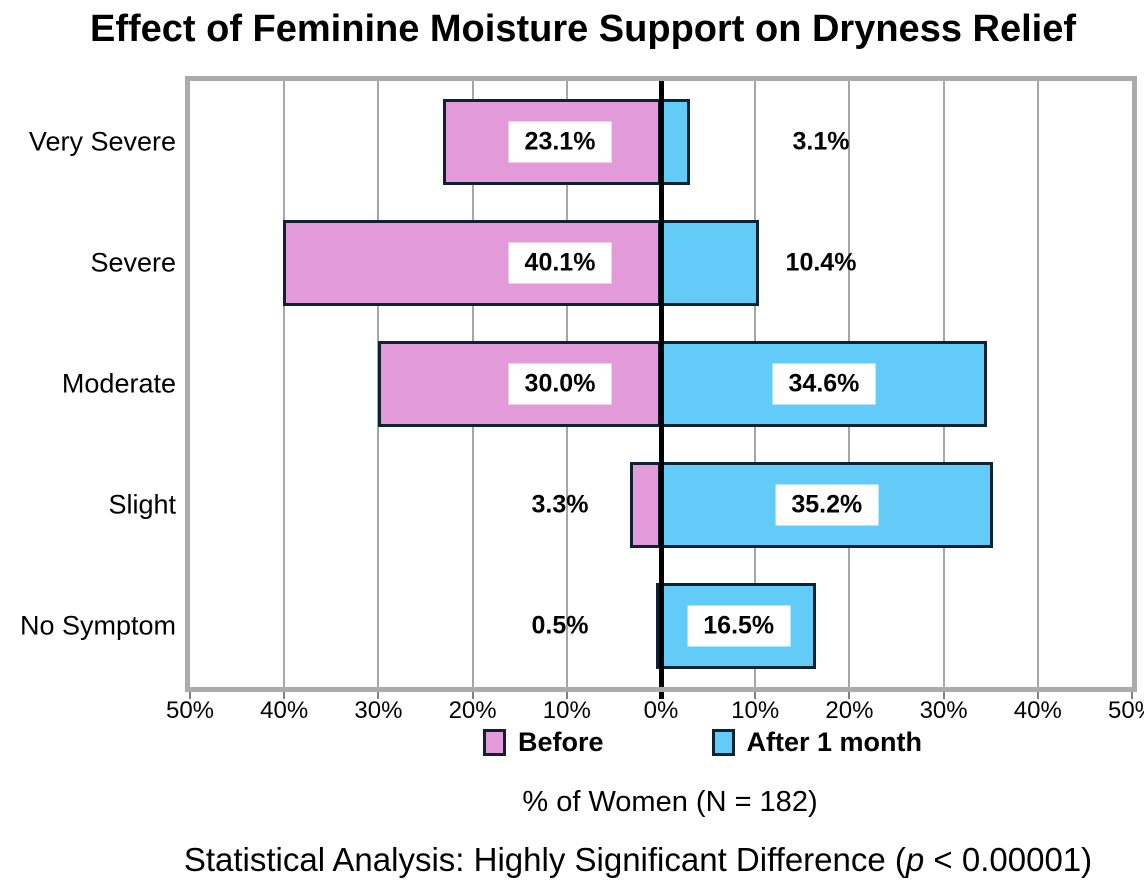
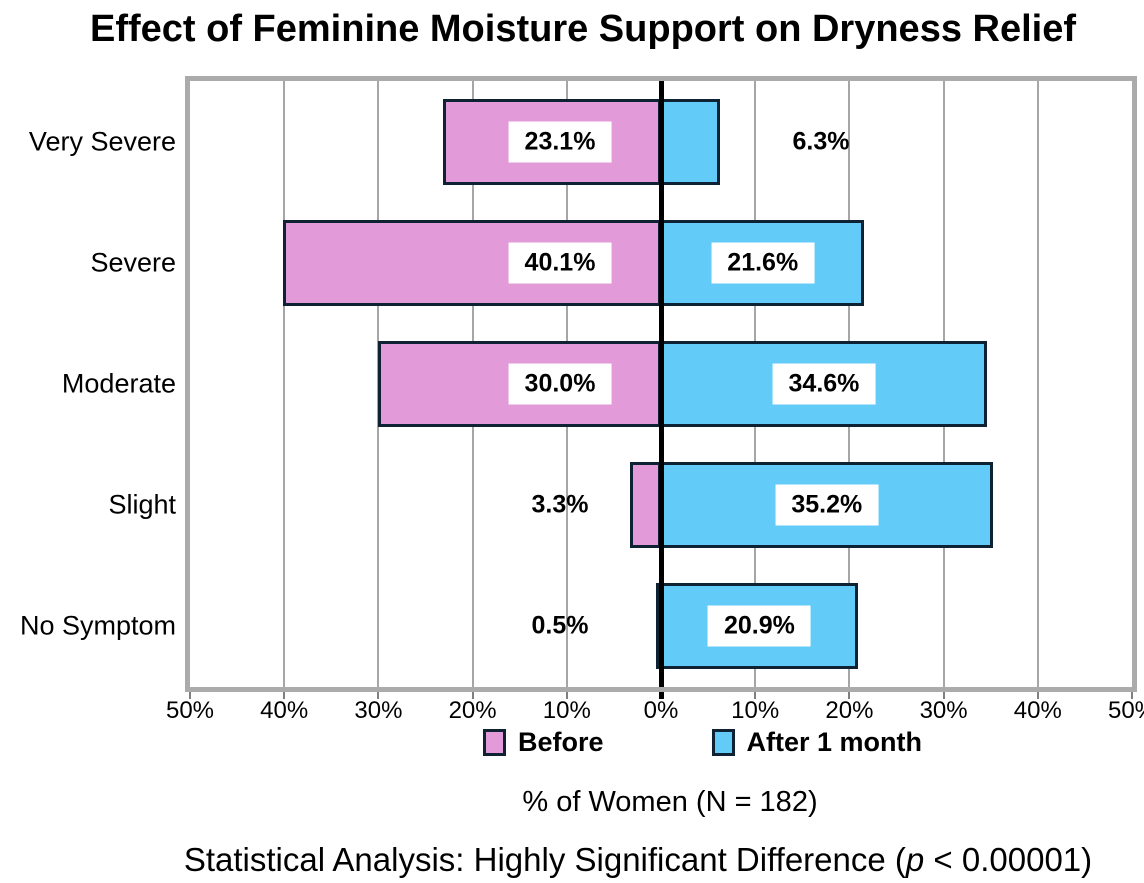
After 1 month/Very Severe: 3.1% -> 6.3%
After 1 month/Severe: 10.4% -> 21.6%
After 1 month/No Symptom: 16.5% -> 20.9%
